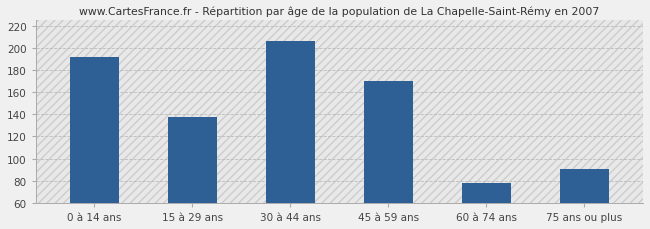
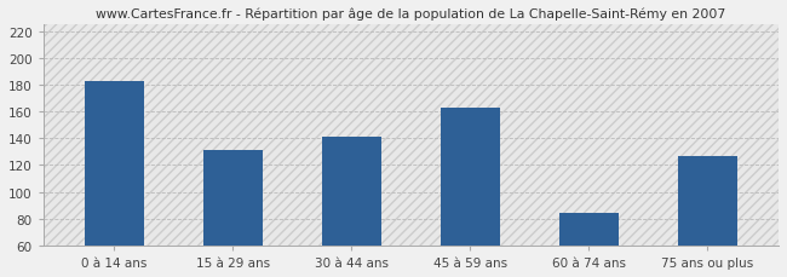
0 à 14 ans: 192 -> 183
15 à 29 ans: 138 -> 131
30 à 44 ans: 206 -> 141
45 à 59 ans: 170 -> 163
60 à 74 ans: 78 -> 84
75 ans ou plus: 91 -> 127
